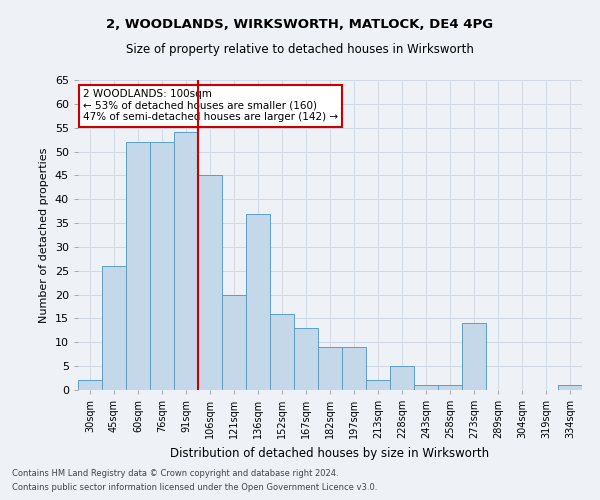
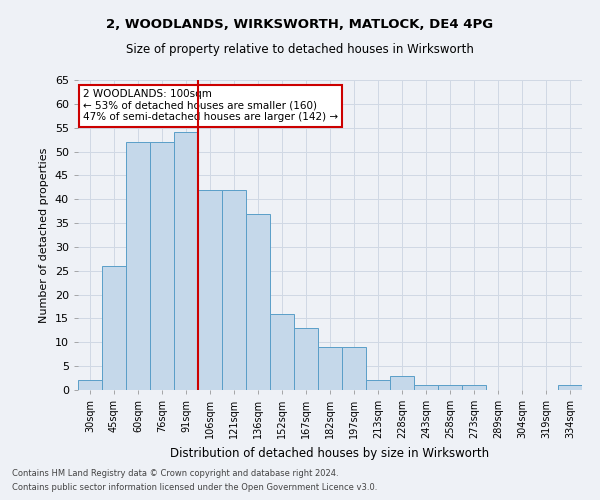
106sqm: 45 -> 42
121sqm: 20 -> 42
228sqm: 5 -> 3
273sqm: 14 -> 1
